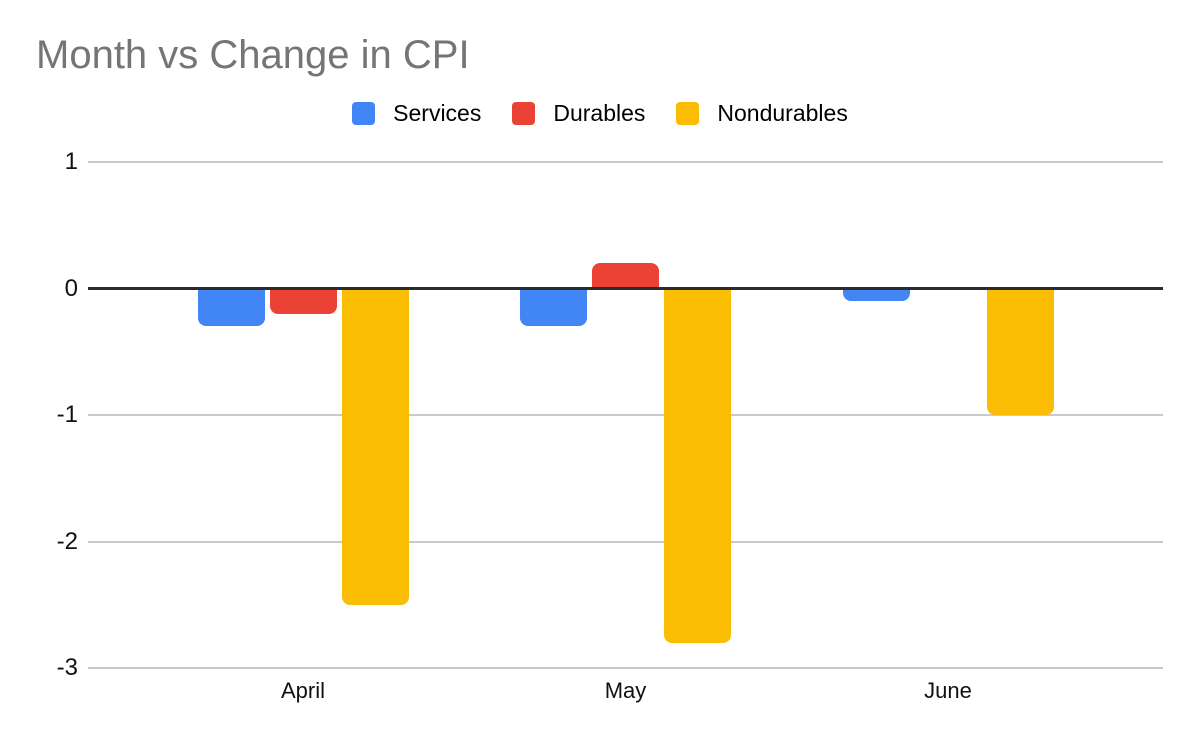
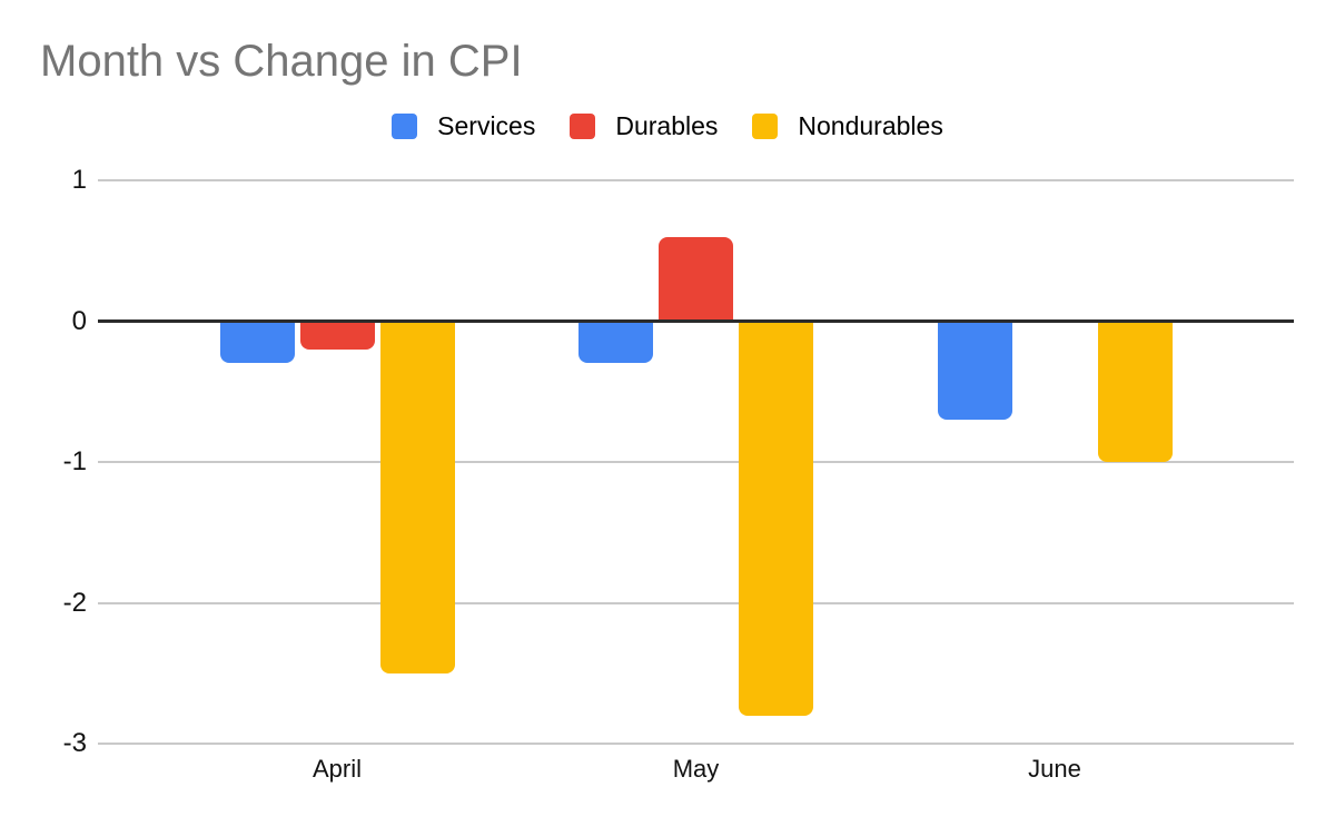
Durables/May: 0.2 -> 0.6
Services/June: -0.1 -> -0.7
